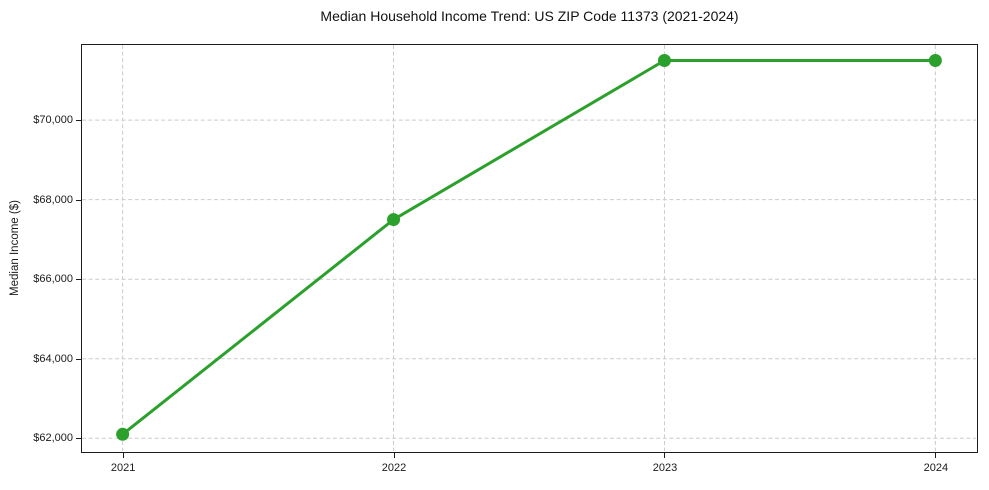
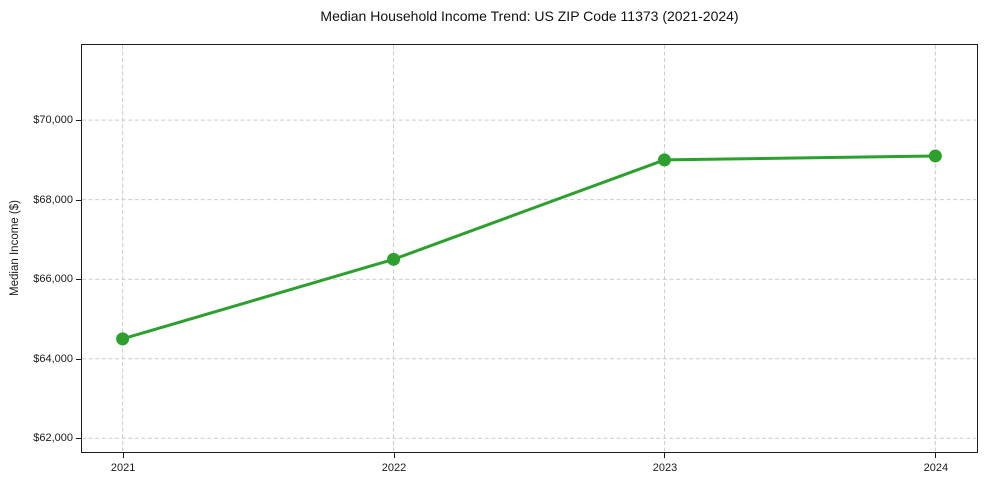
2021: $62100 -> $64500
2022: $67500 -> $66500
2023: $71500 -> $69000
2024: $71500 -> $69100
